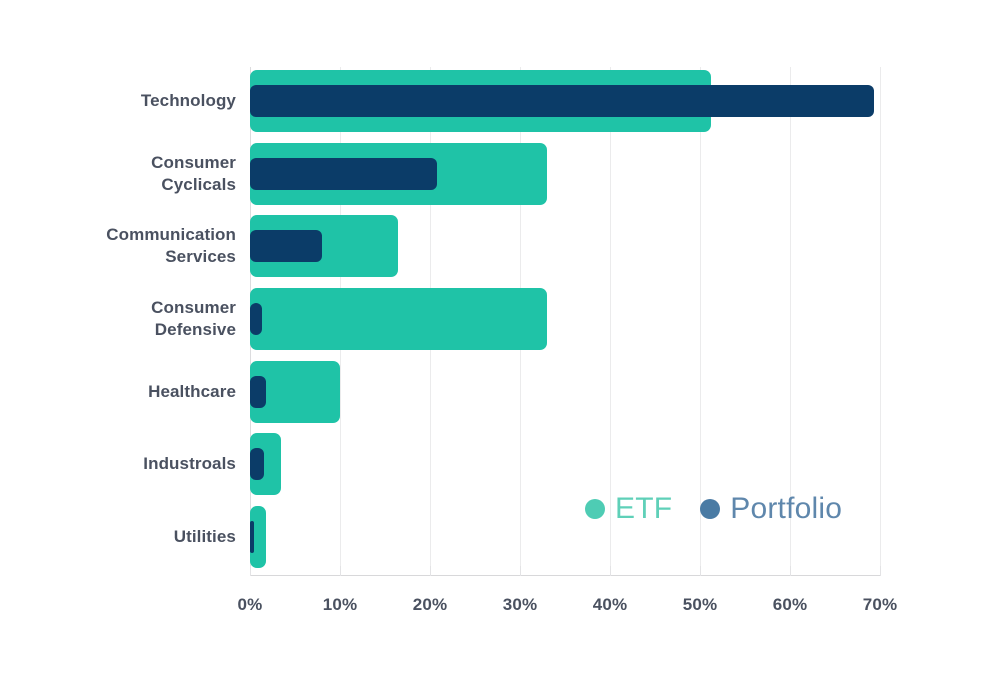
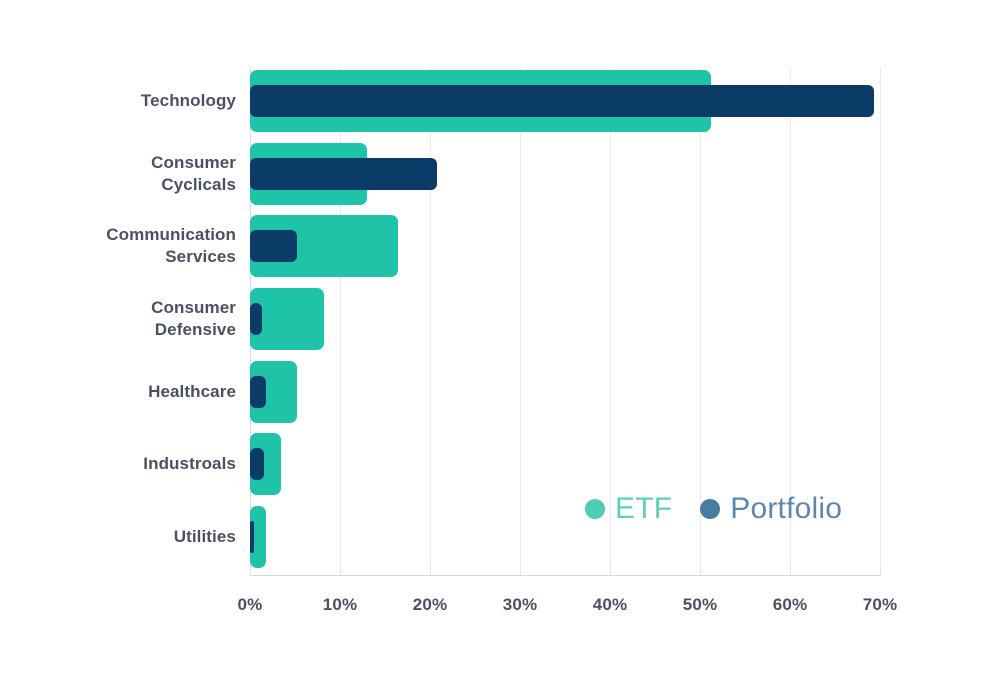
ETF/Consumer Cyclicals: 33% -> 13%
Portfolio/Communication Services: 8% -> 5%
ETF/Consumer Defensive: 33% -> 8%
ETF/Healthcare: 10% -> 5%
